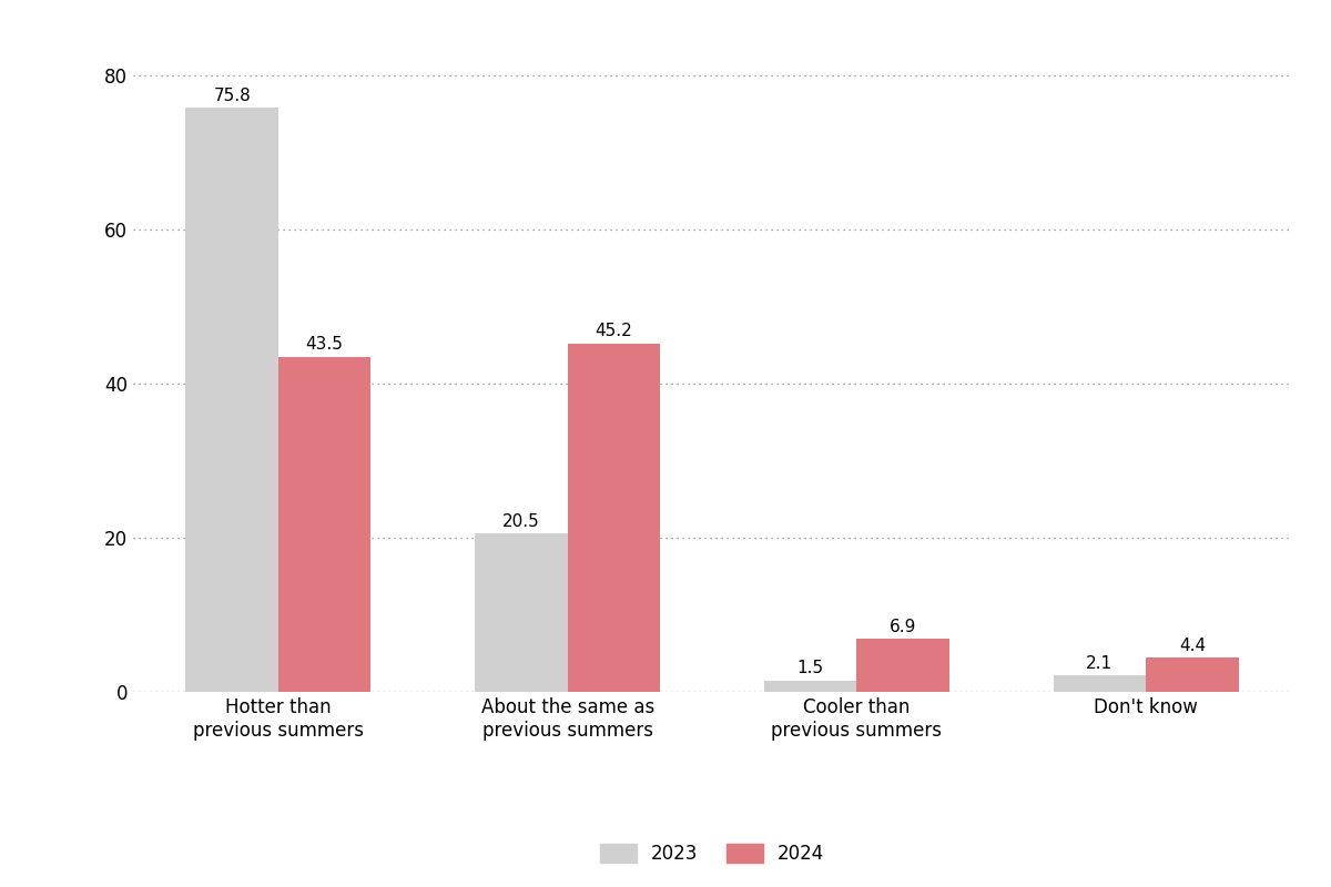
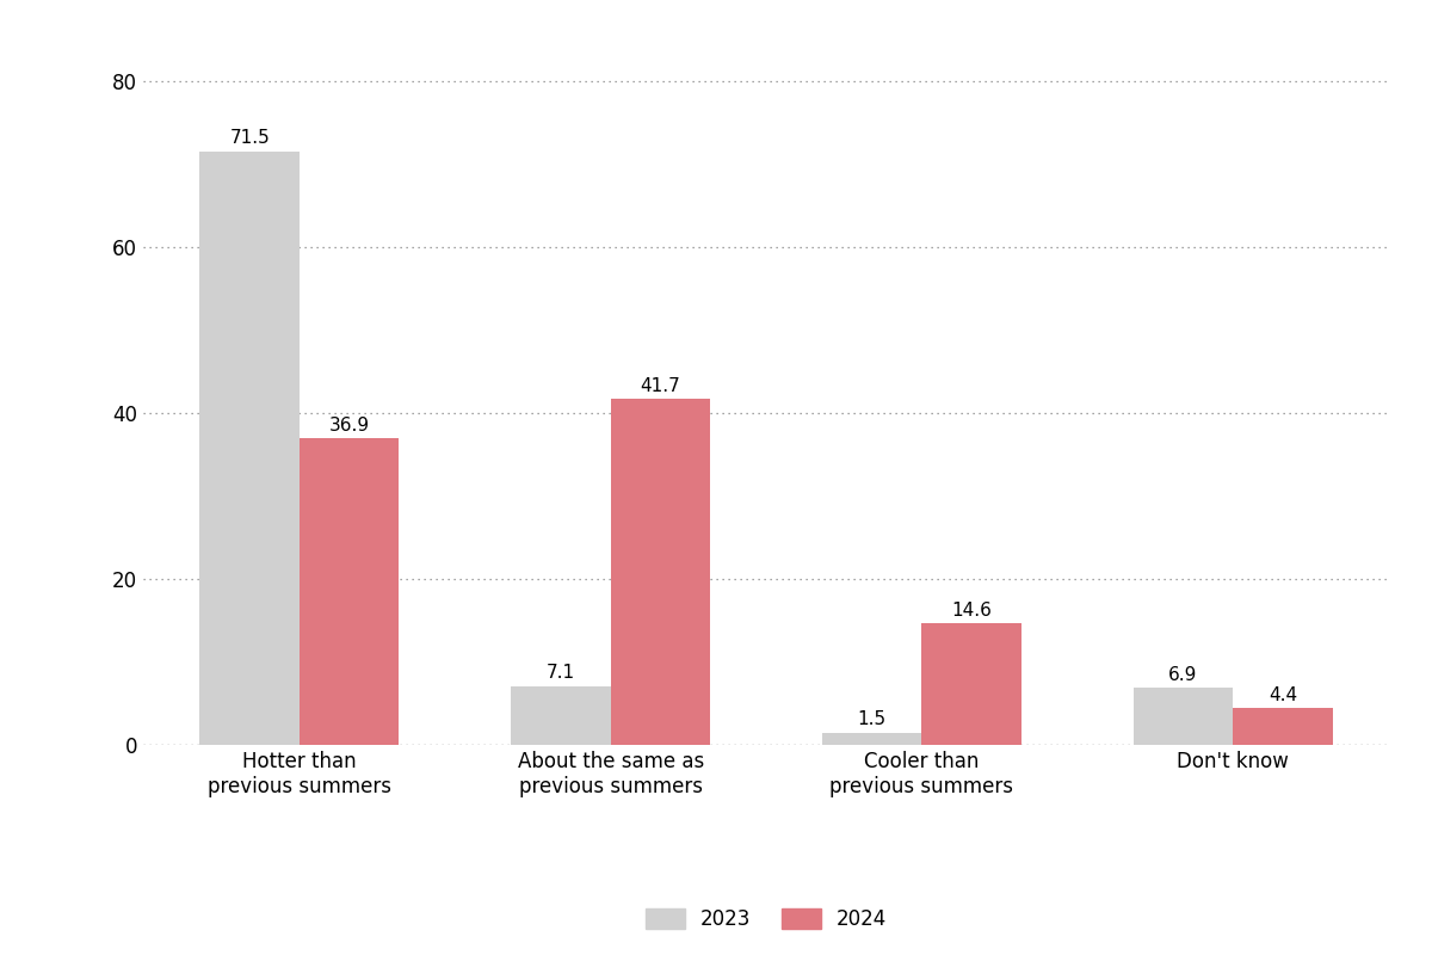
2023/Hotter than previous summers: 75.8 -> 71.5
2024/Hotter than previous summers: 43.5 -> 36.9
2023/About the same as previous summers: 20.5 -> 7.1
2024/About the same as previous summers: 45.2 -> 41.7
2024/Cooler than previous summers: 6.9 -> 14.6
2023/Don't know: 2.1 -> 6.9
